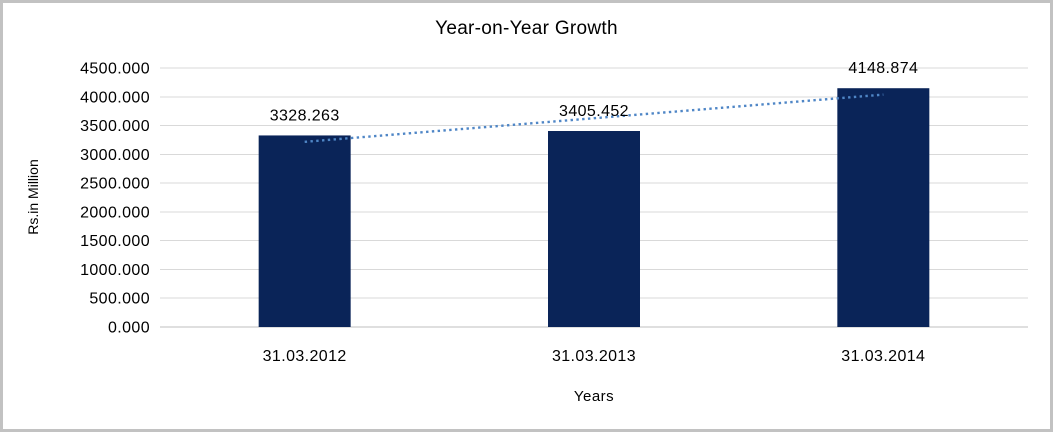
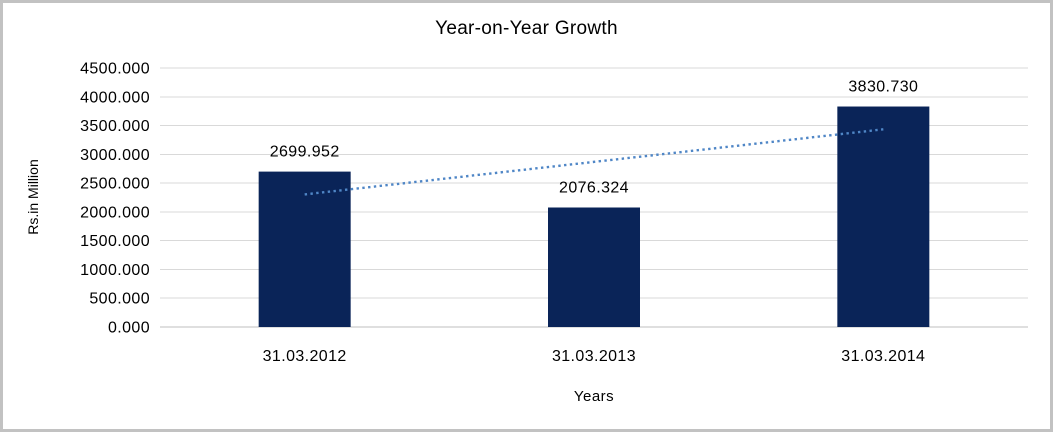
31.03.2012: 3328.263 -> 2699.952
31.03.2013: 3405.452 -> 2076.324
31.03.2014: 4148.874 -> 3830.730
